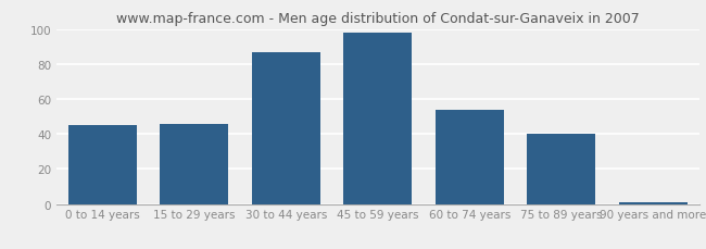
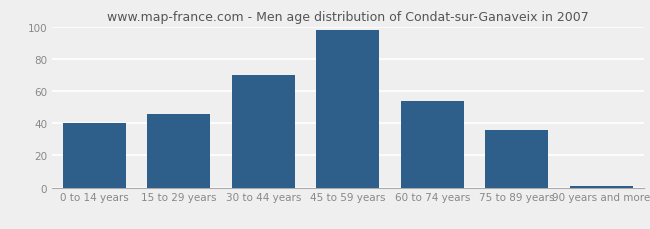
0 to 14 years: 45 -> 40
30 to 44 years: 87 -> 70
75 to 89 years: 40 -> 36
